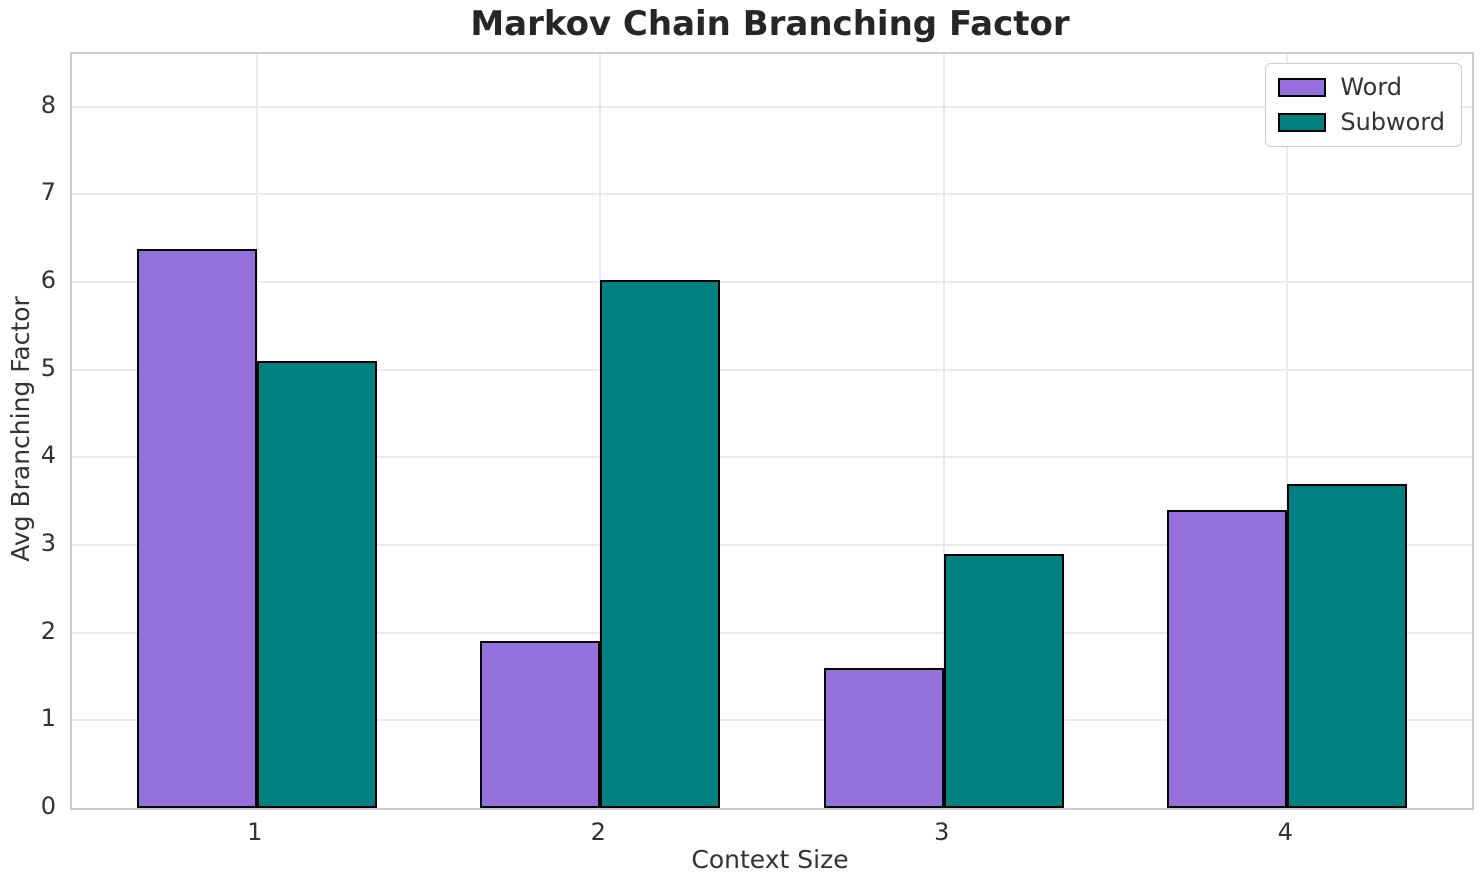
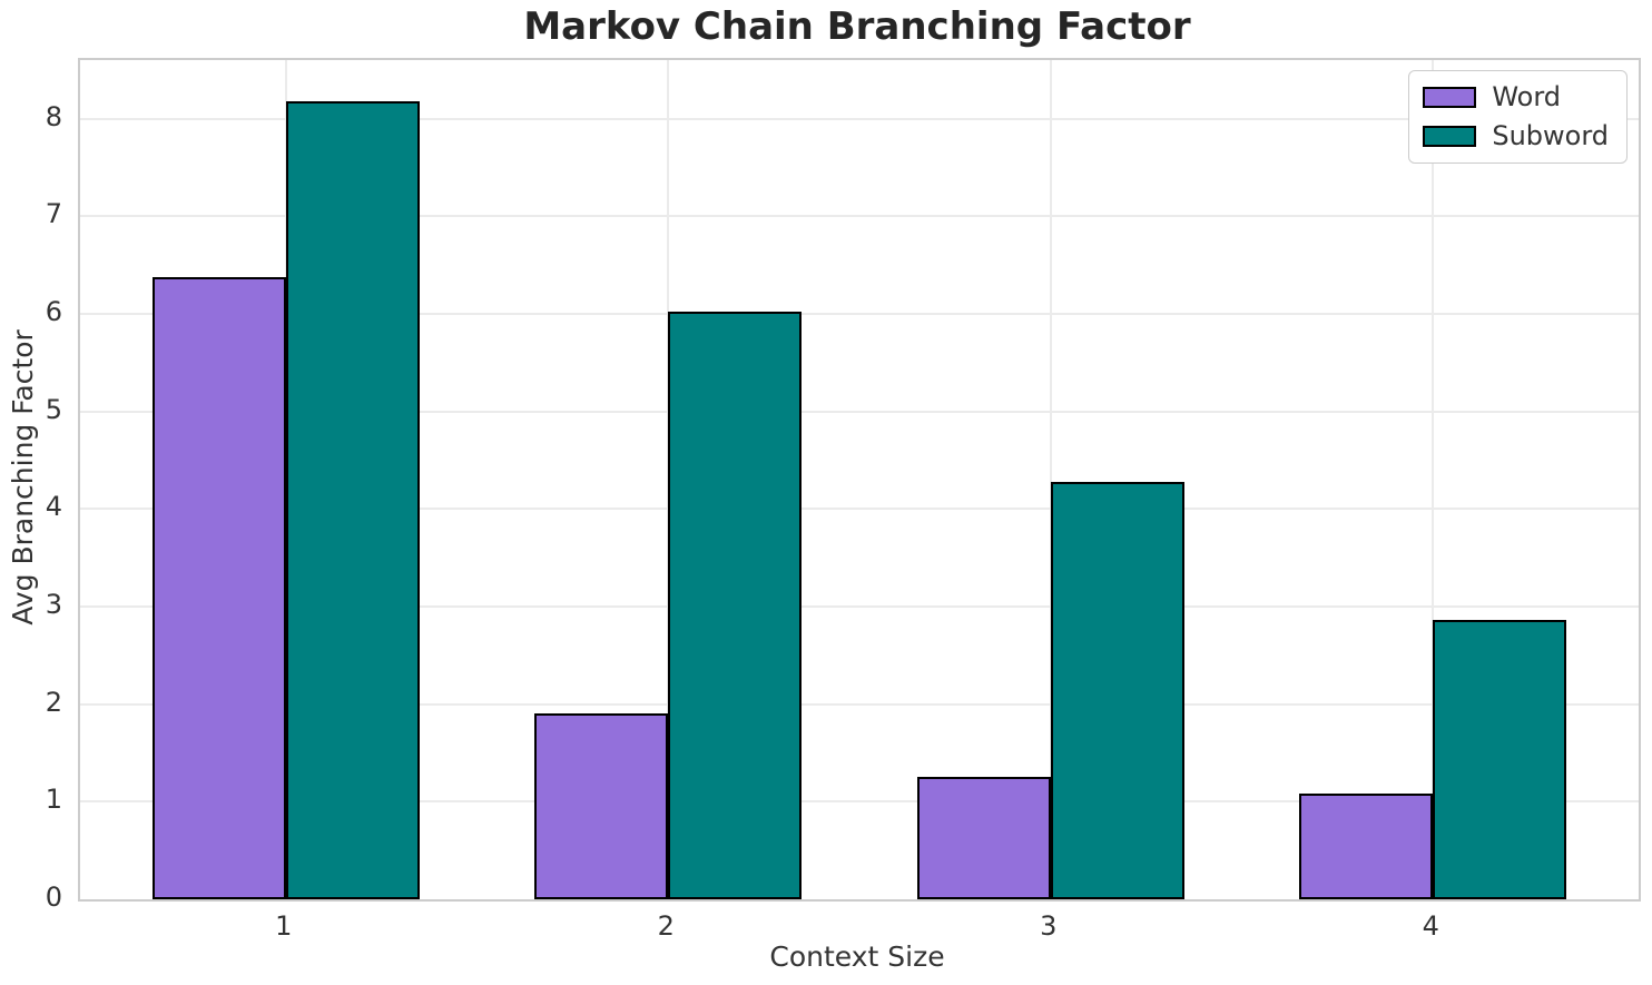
Subword/1: 5.1 -> 8.2
Word/3: 1.6 -> 1.2
Subword/3: 2.9 -> 4.3
Word/4: 3.4 -> 1.1
Subword/4: 3.7 -> 2.9
